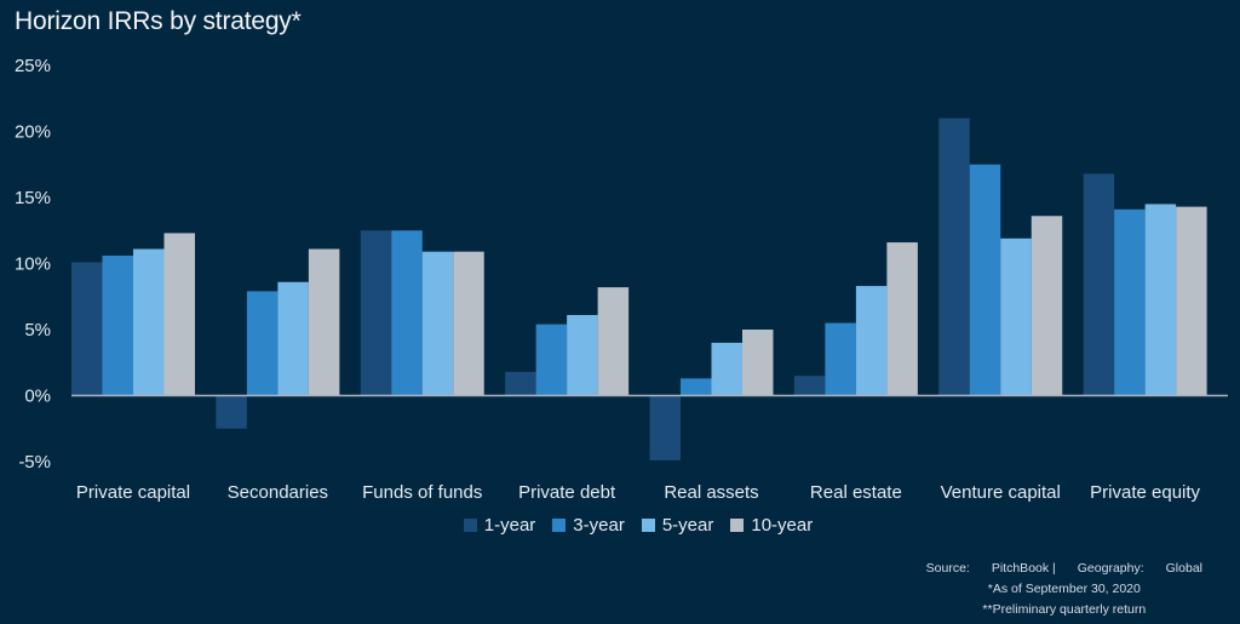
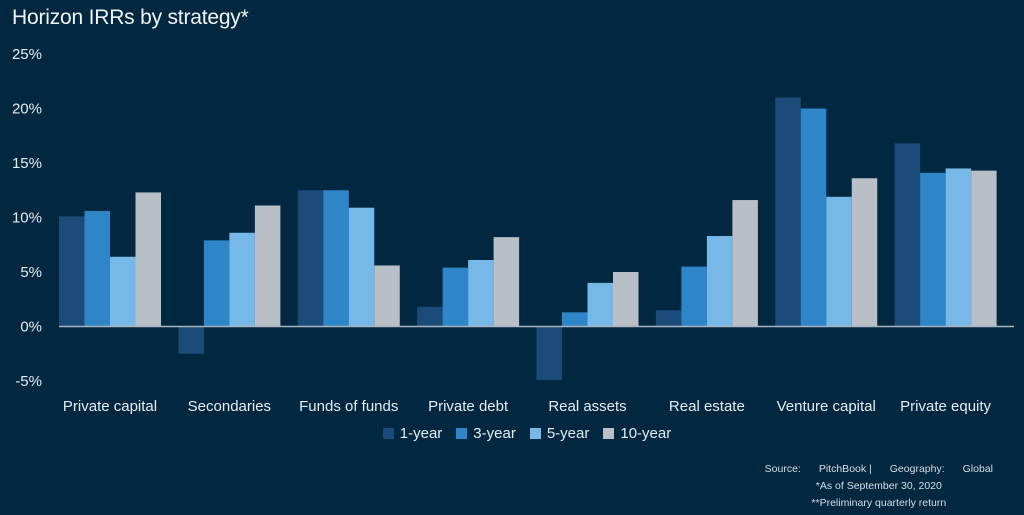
5-year/Private capital: 11.1% -> 6.4%
10-year/Funds of funds: 10.9% -> 5.6%
3-year/Venture capital: 17.5% -> 20.0%
